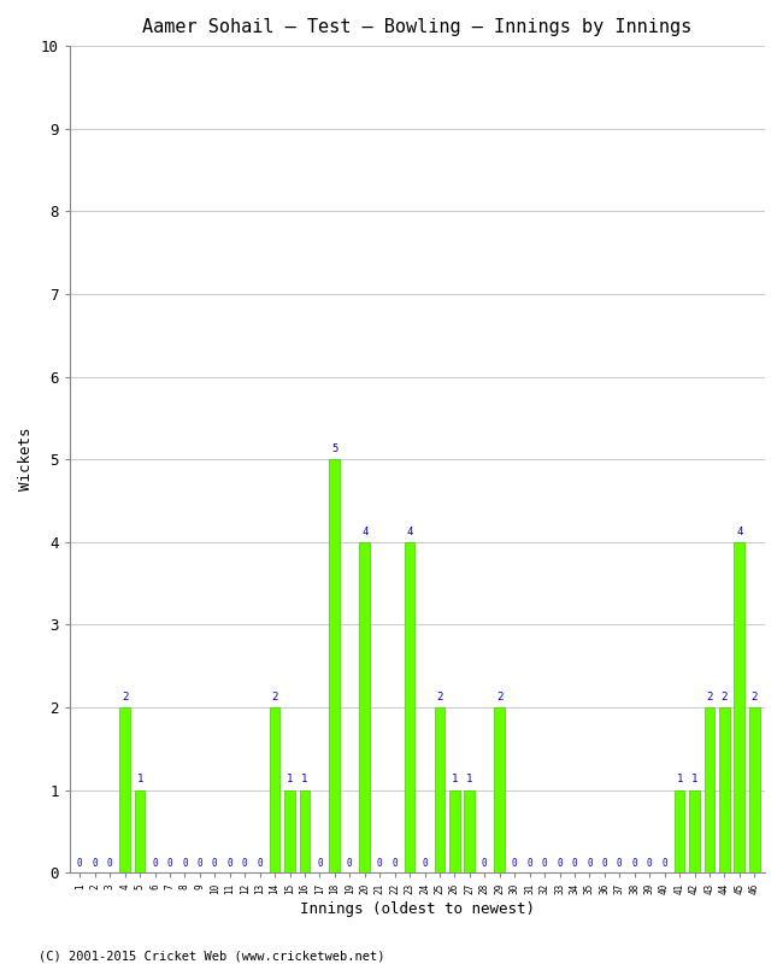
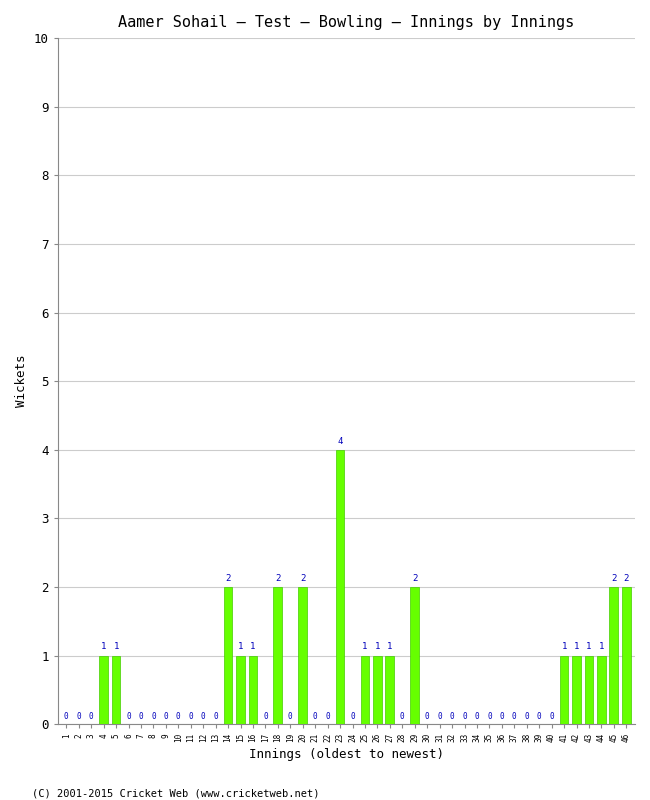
4: 2 -> 1
18: 5 -> 2
20: 4 -> 2
25: 2 -> 1
43: 2 -> 1
44: 2 -> 1
45: 4 -> 2
